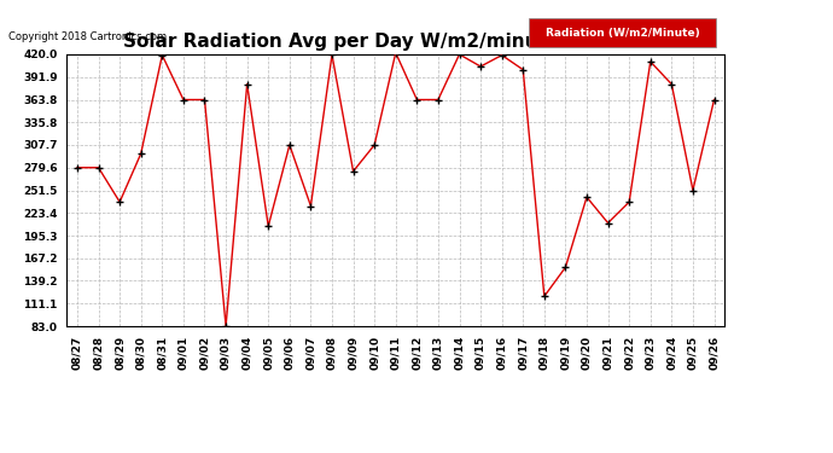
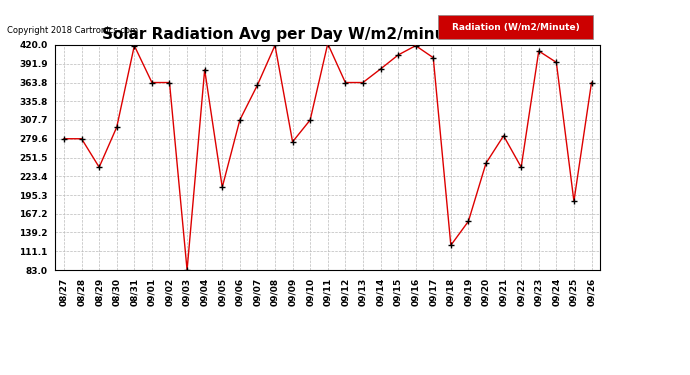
09/07: 232 -> 360
09/14: 420 -> 384
09/21: 211 -> 284
09/24: 383 -> 394
09/25: 252 -> 186
